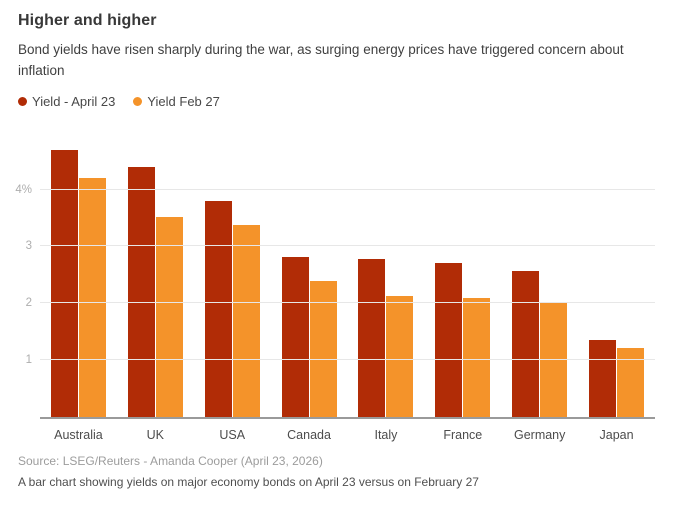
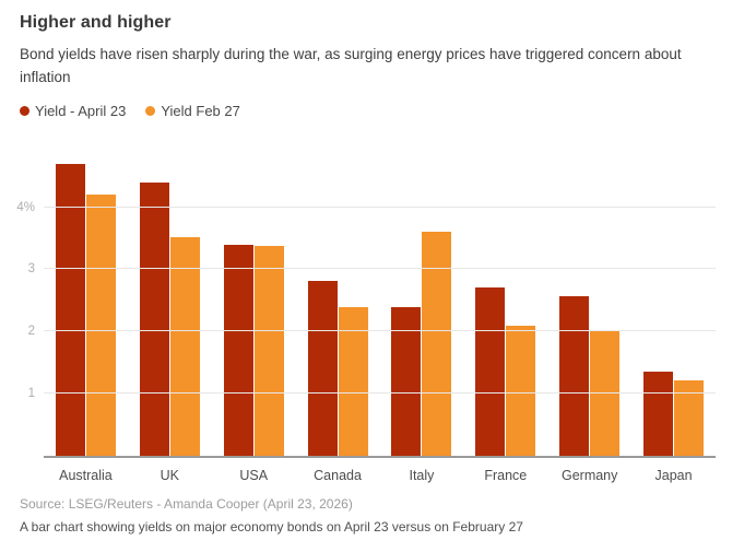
Yield - April 23/USA: 3.8% -> 3.4%
Yield - April 23/Italy: 2.8% -> 2.4%
Yield Feb 27/Italy: 2.1% -> 3.6%
